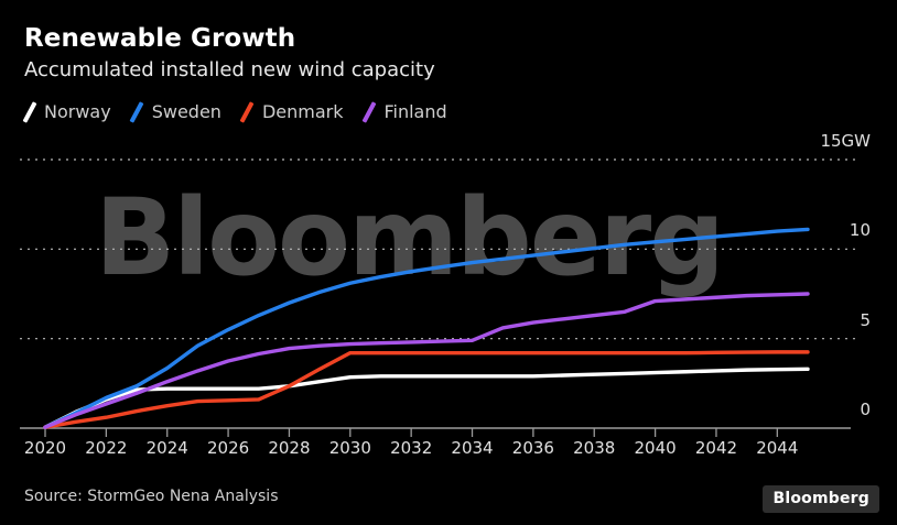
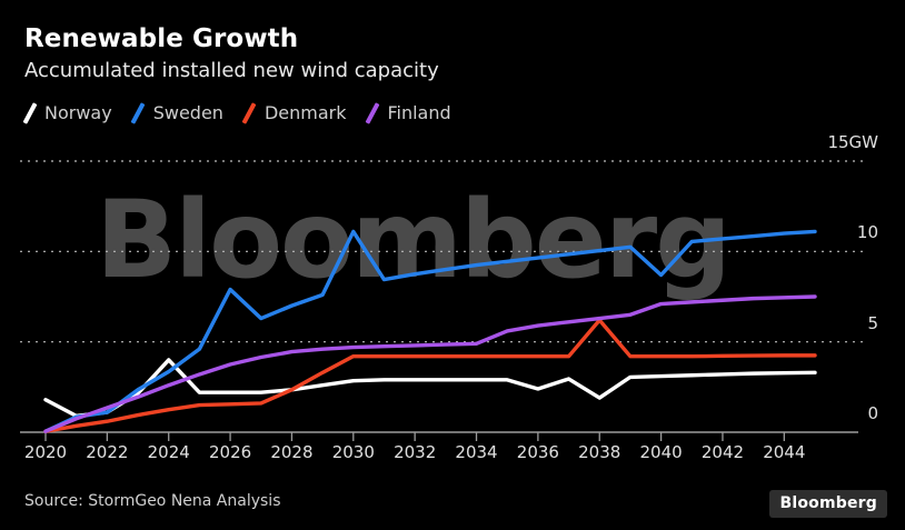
Norway/2020: 0.1 -> 1.8
Norway/2022: 1.6 -> 1.1
Sweden/2022: 1.7 -> 1.1
Norway/2024: 2.2 -> 4.0
Sweden/2026: 5.5 -> 7.9
Sweden/2030: 8.1 -> 11.1
Norway/2036: 2.9 -> 2.4
Norway/2038: 3.0 -> 1.9
Denmark/2038: 4.2 -> 6.2
Sweden/2040: 10.4 -> 8.7
